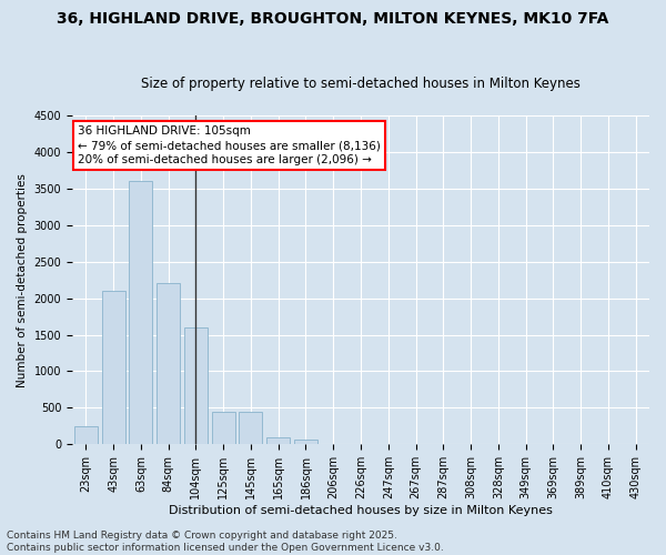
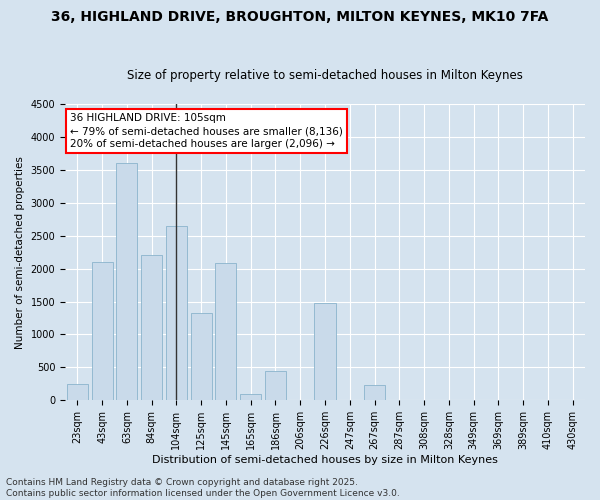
104sqm: 1600 -> 2640
125sqm: 450 -> 1320
145sqm: 450 -> 2080
186sqm: 60 -> 440
226sqm: 0 -> 1480
267sqm: 0 -> 240
